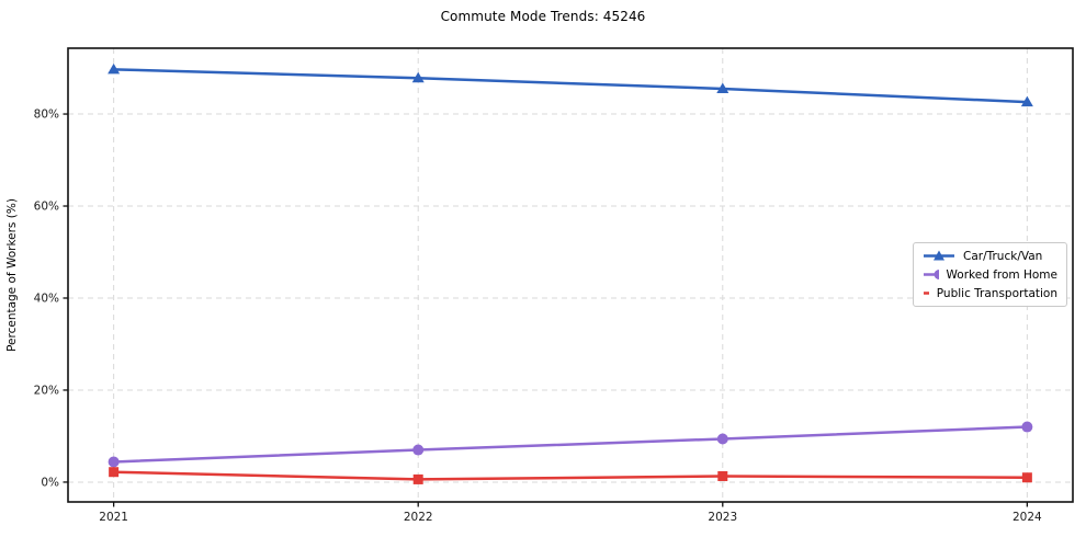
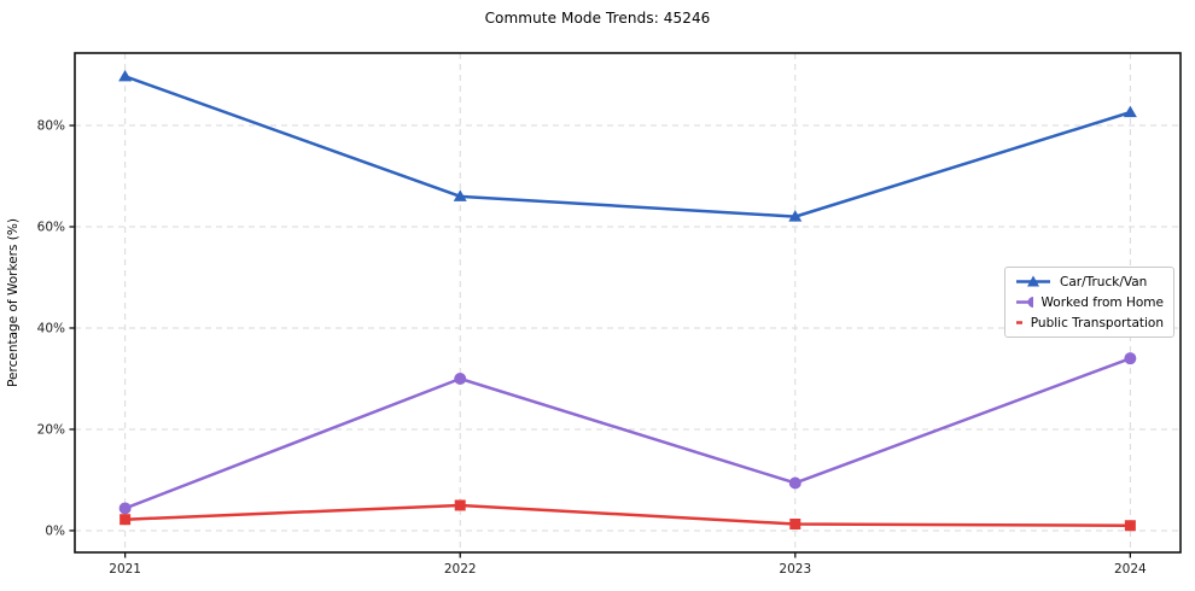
Car/Truck/Van/2022: 88% -> 66%
Worked from Home/2022: 7% -> 30%
Public Transportation/2022: 1% -> 5%
Car/Truck/Van/2023: 86% -> 62%
Worked from Home/2024: 12% -> 34%
